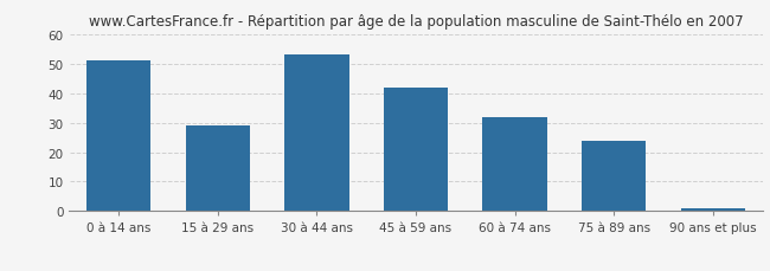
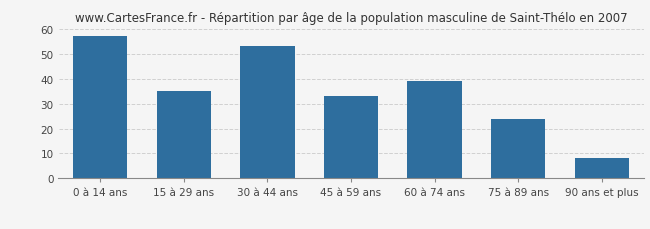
0 à 14 ans: 51 -> 57
15 à 29 ans: 29 -> 35
45 à 59 ans: 42 -> 33
60 à 74 ans: 32 -> 39
90 ans et plus: 1 -> 8
